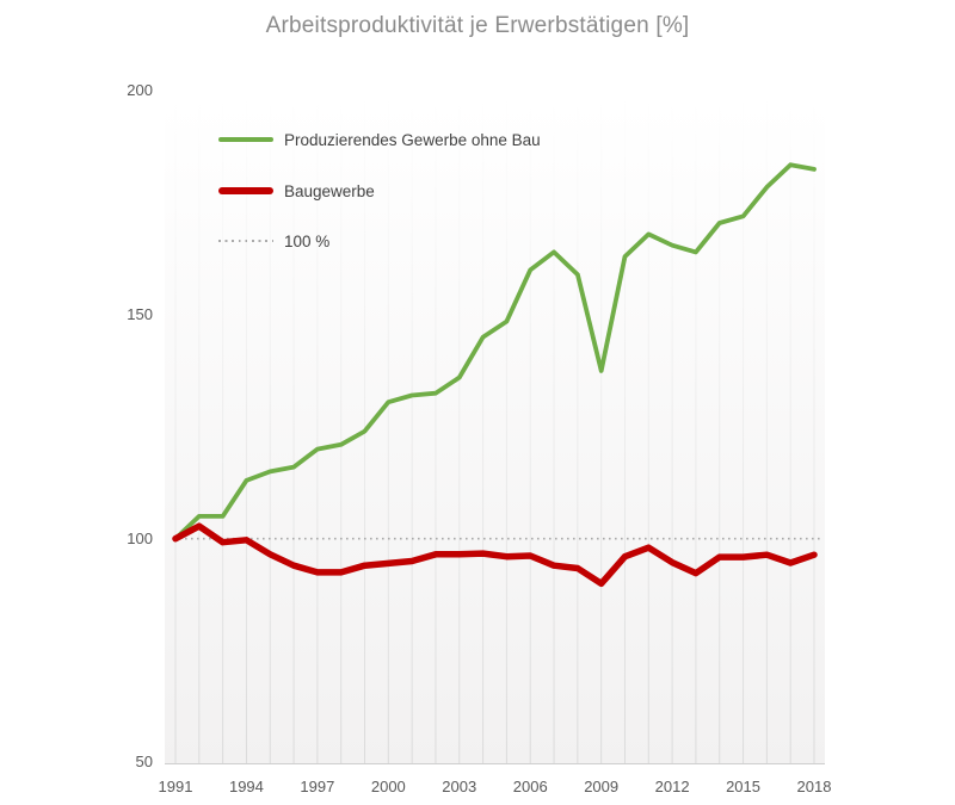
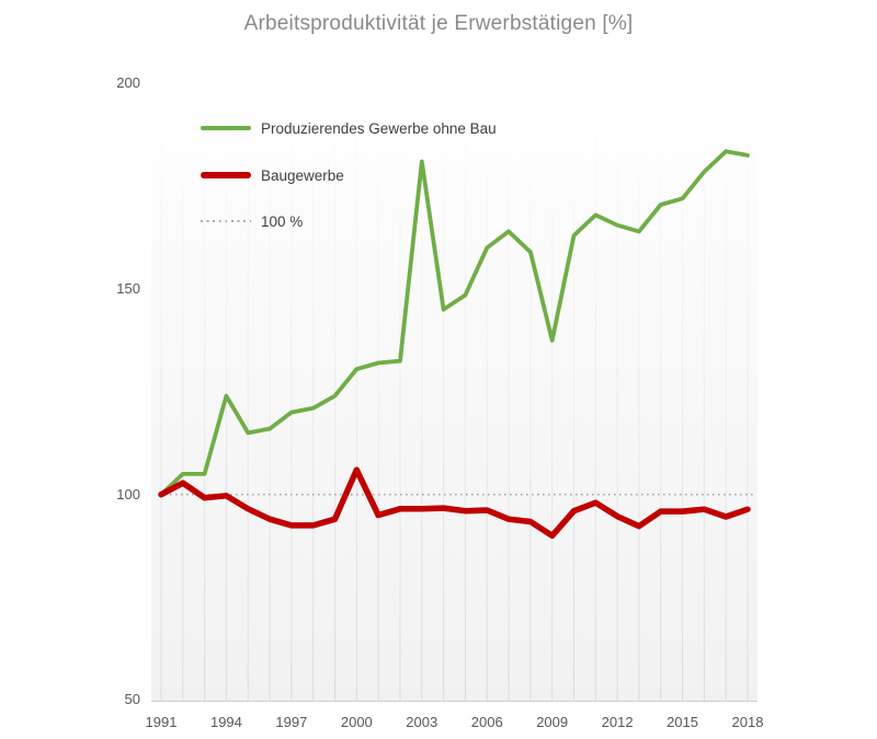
Produzierendes Gewerbe ohne Bau/1994: 113 -> 124
Baugewerbe/2000: 94 -> 106
Produzierendes Gewerbe ohne Bau/2003: 136 -> 181
